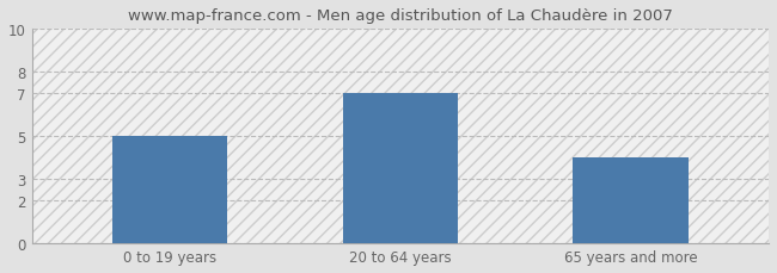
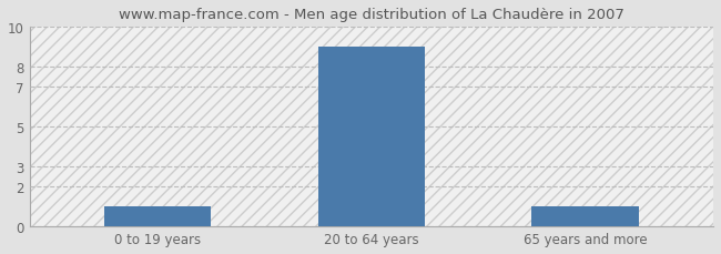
0 to 19 years: 5 -> 1
20 to 64 years: 7 -> 9
65 years and more: 4 -> 1
